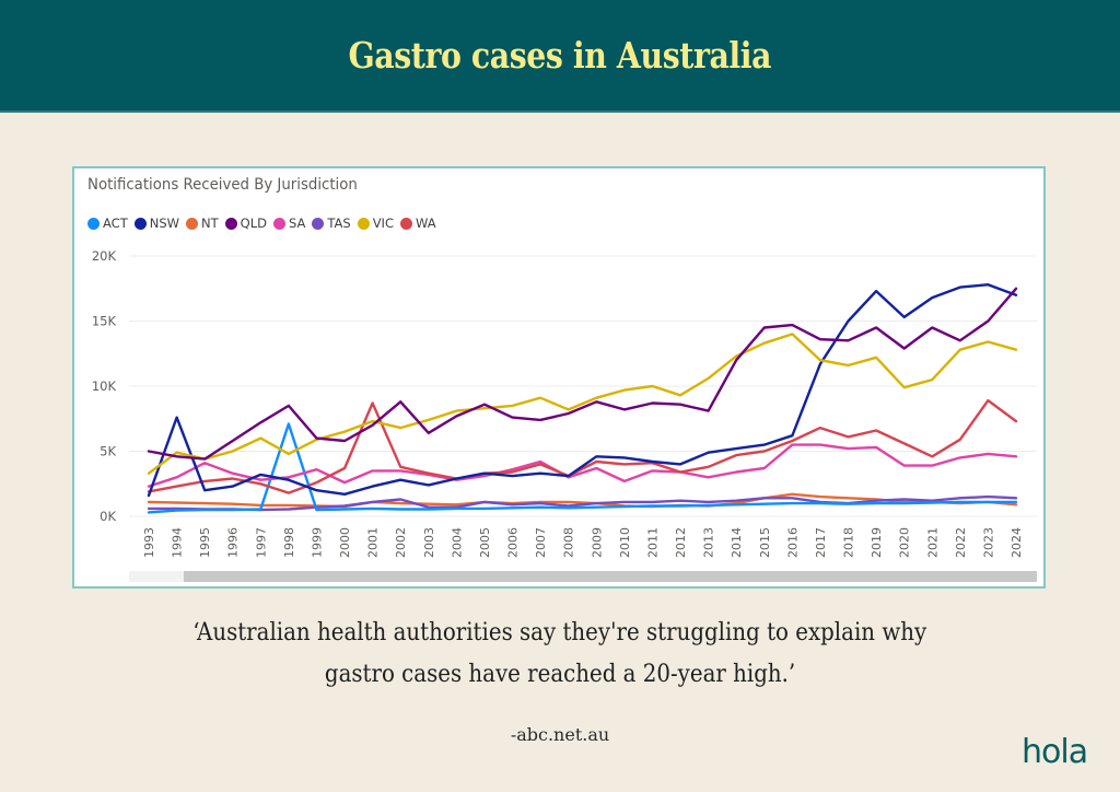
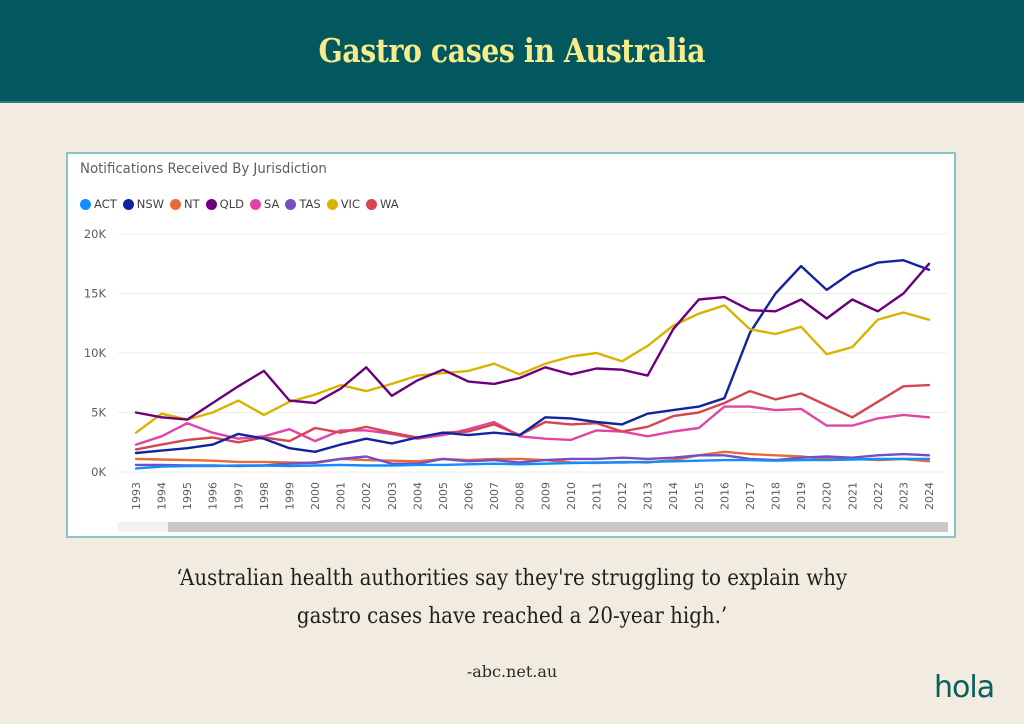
NSW/1994: 7.6K -> 1.8K
ACT/1998: 7.1K -> 0.6K
WA/1998: 1.8K -> 2.9K
WA/2001: 8.7K -> 3.3K
SA/2009: 3.7K -> 2.8K
WA/2023: 8.9K -> 7.2K
